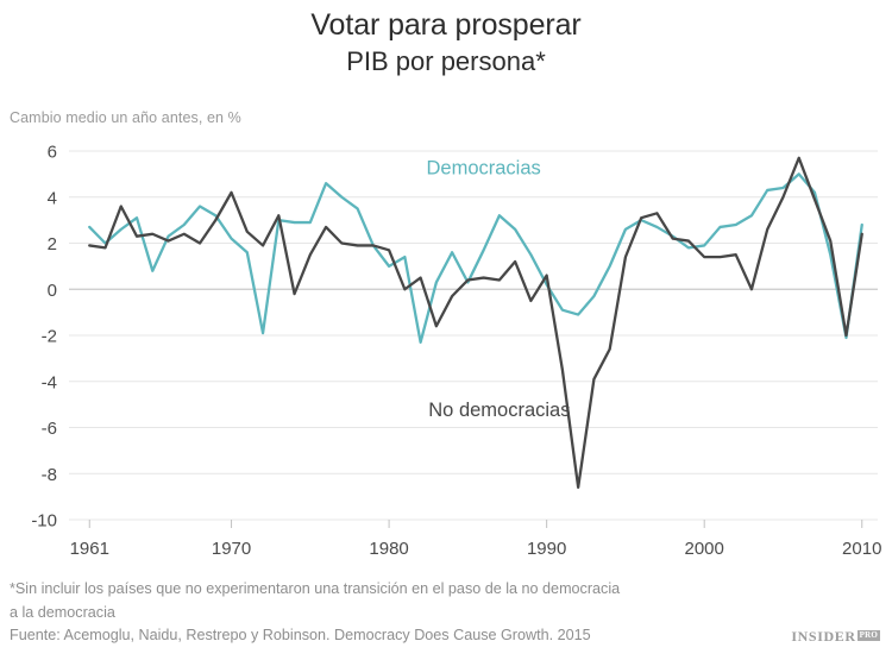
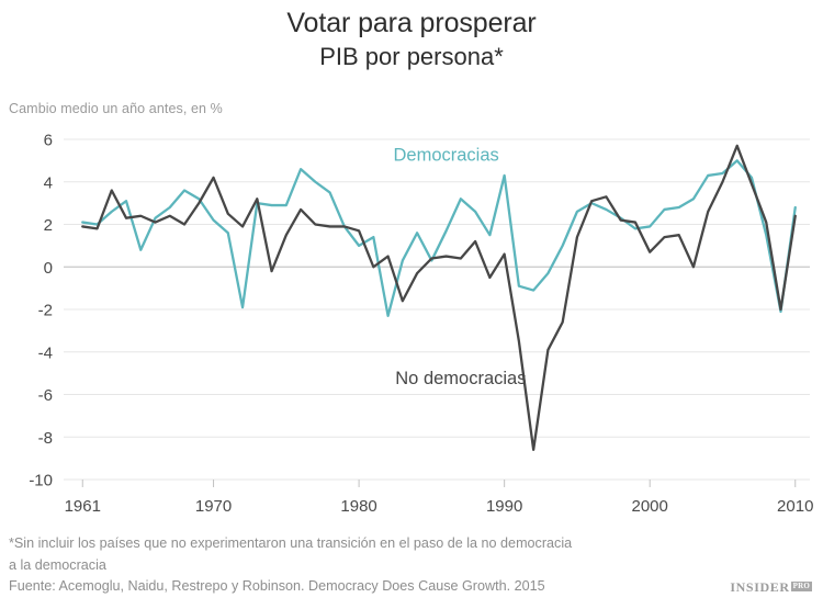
Democracias/1961: 2.7 -> 2.1
Democracias/1990: 0.2 -> 4.3
No democracias/2000: 1.4 -> 0.7
